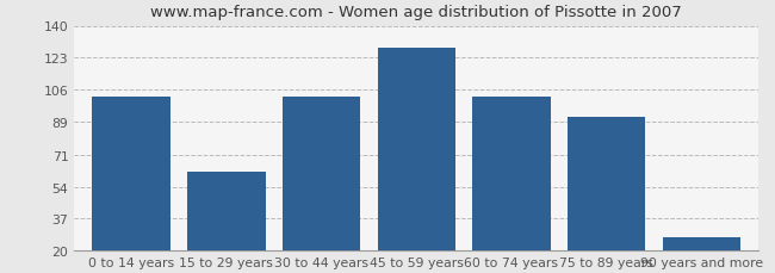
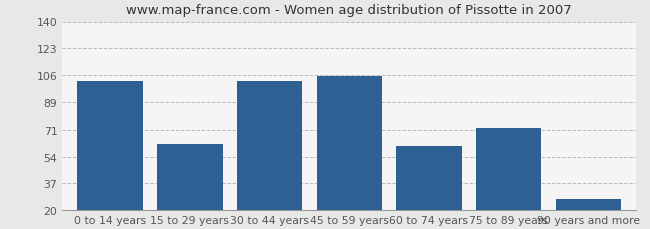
45 to 59 years: 128 -> 105
60 to 74 years: 102 -> 61
75 to 89 years: 91 -> 72
